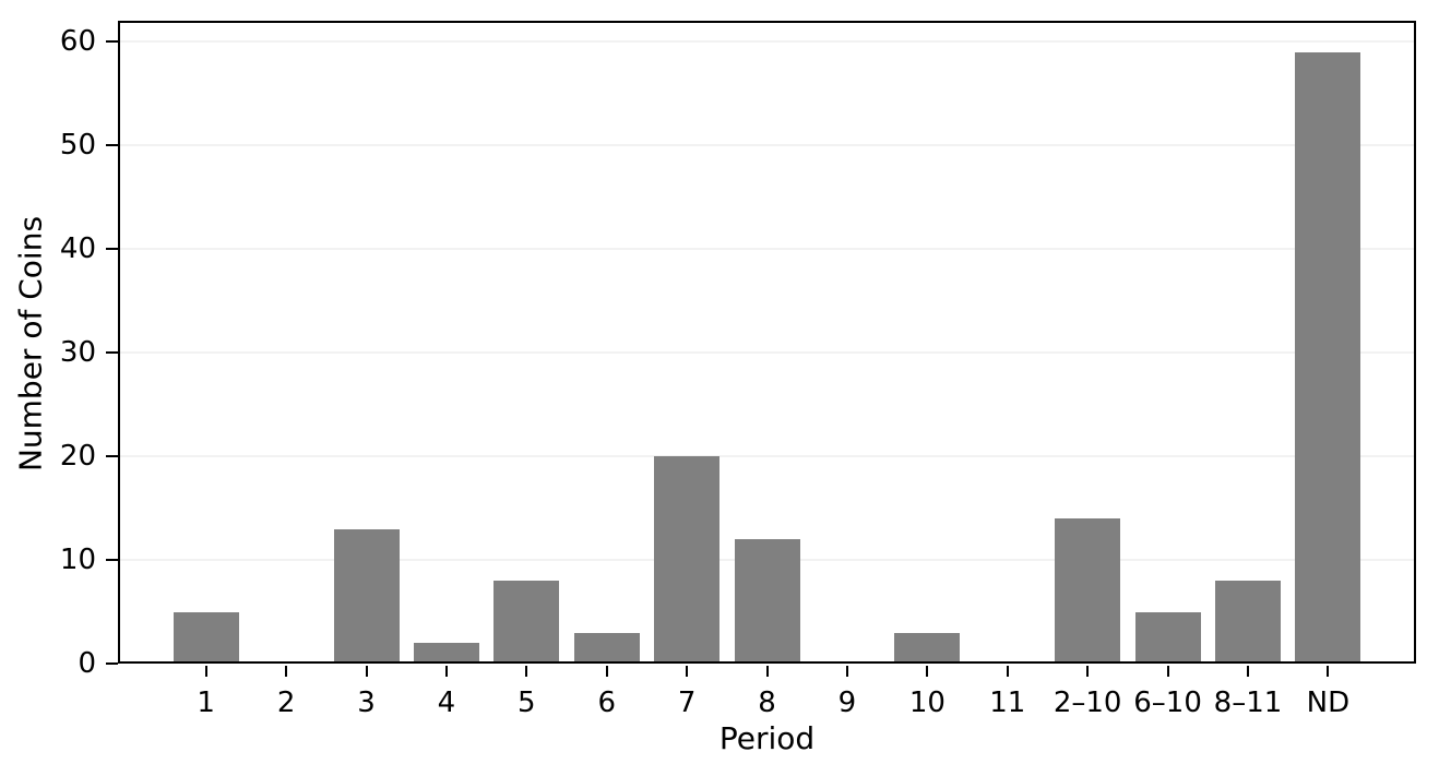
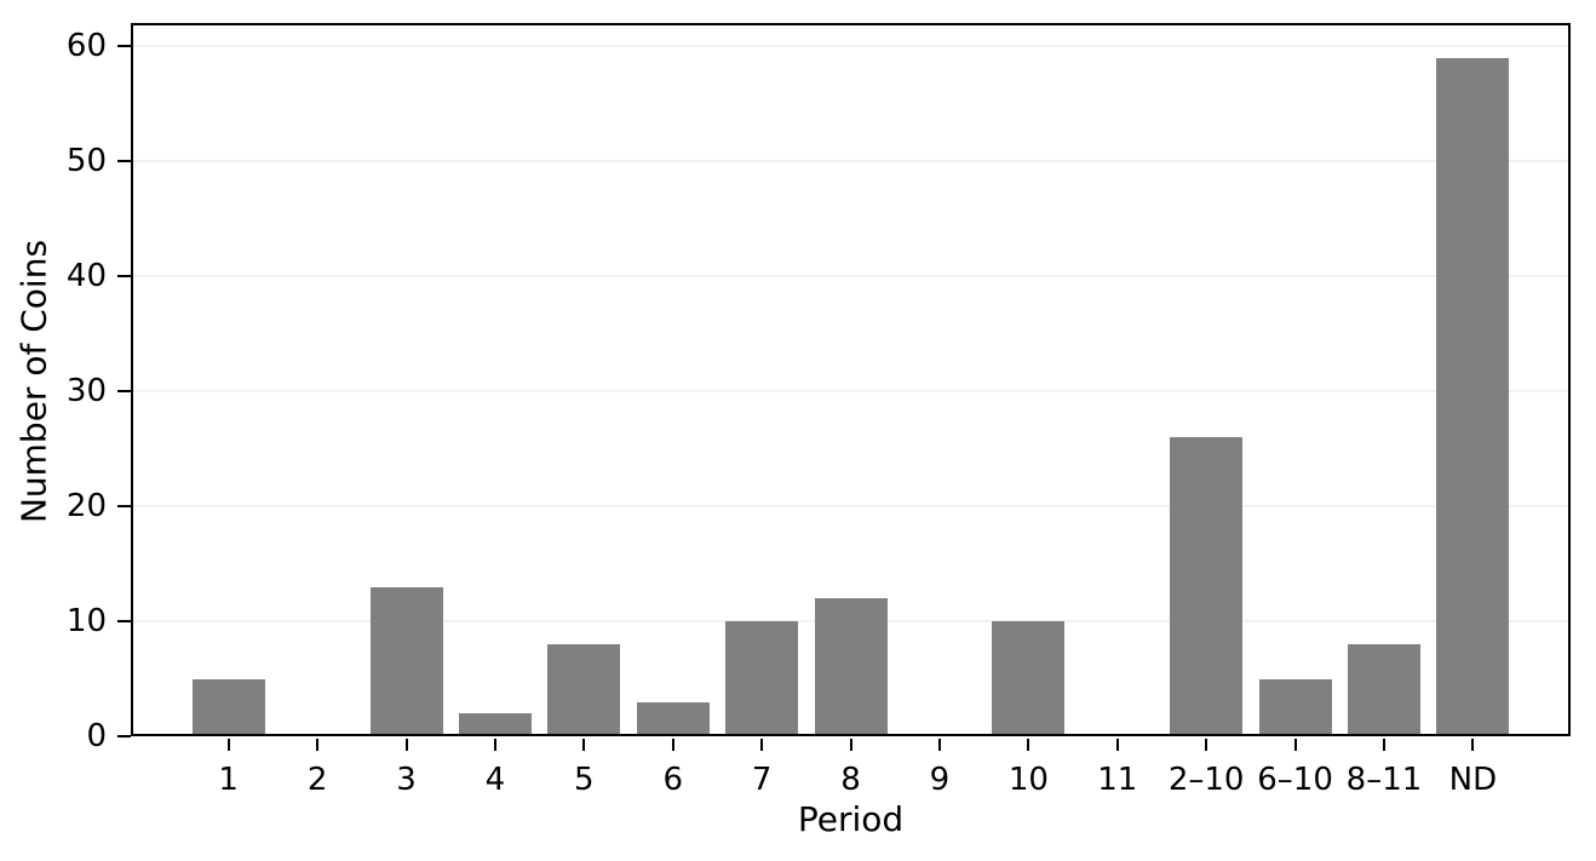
7: 20 -> 10
10: 3 -> 10
2–10: 14 -> 26
